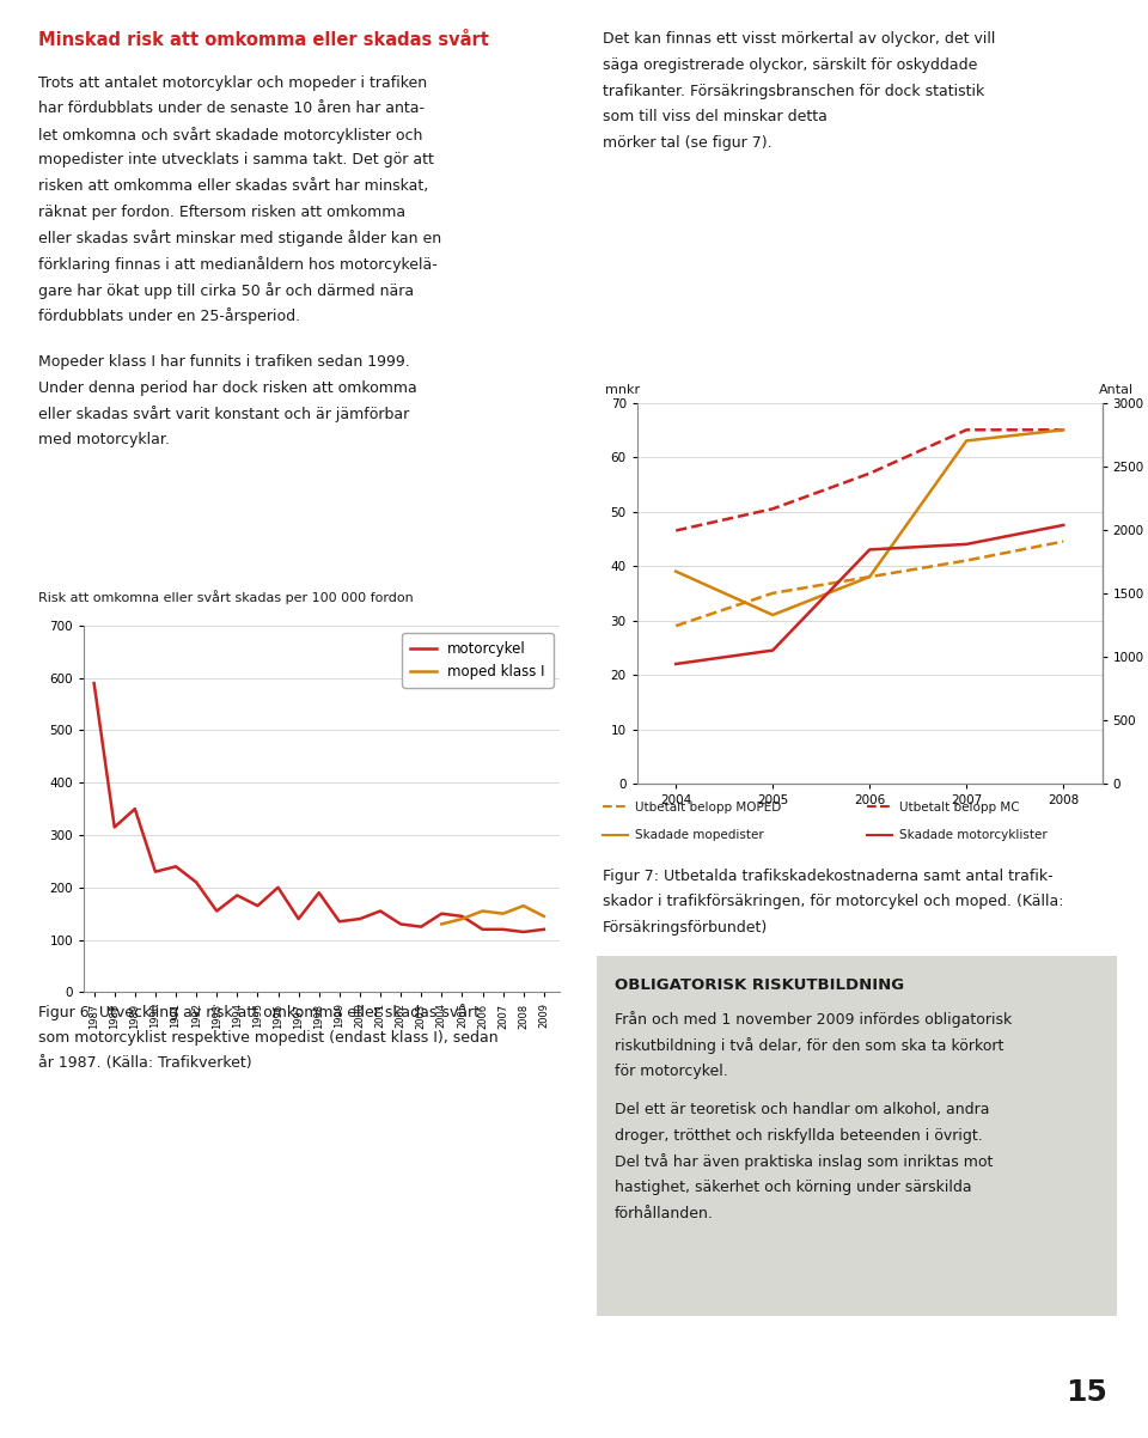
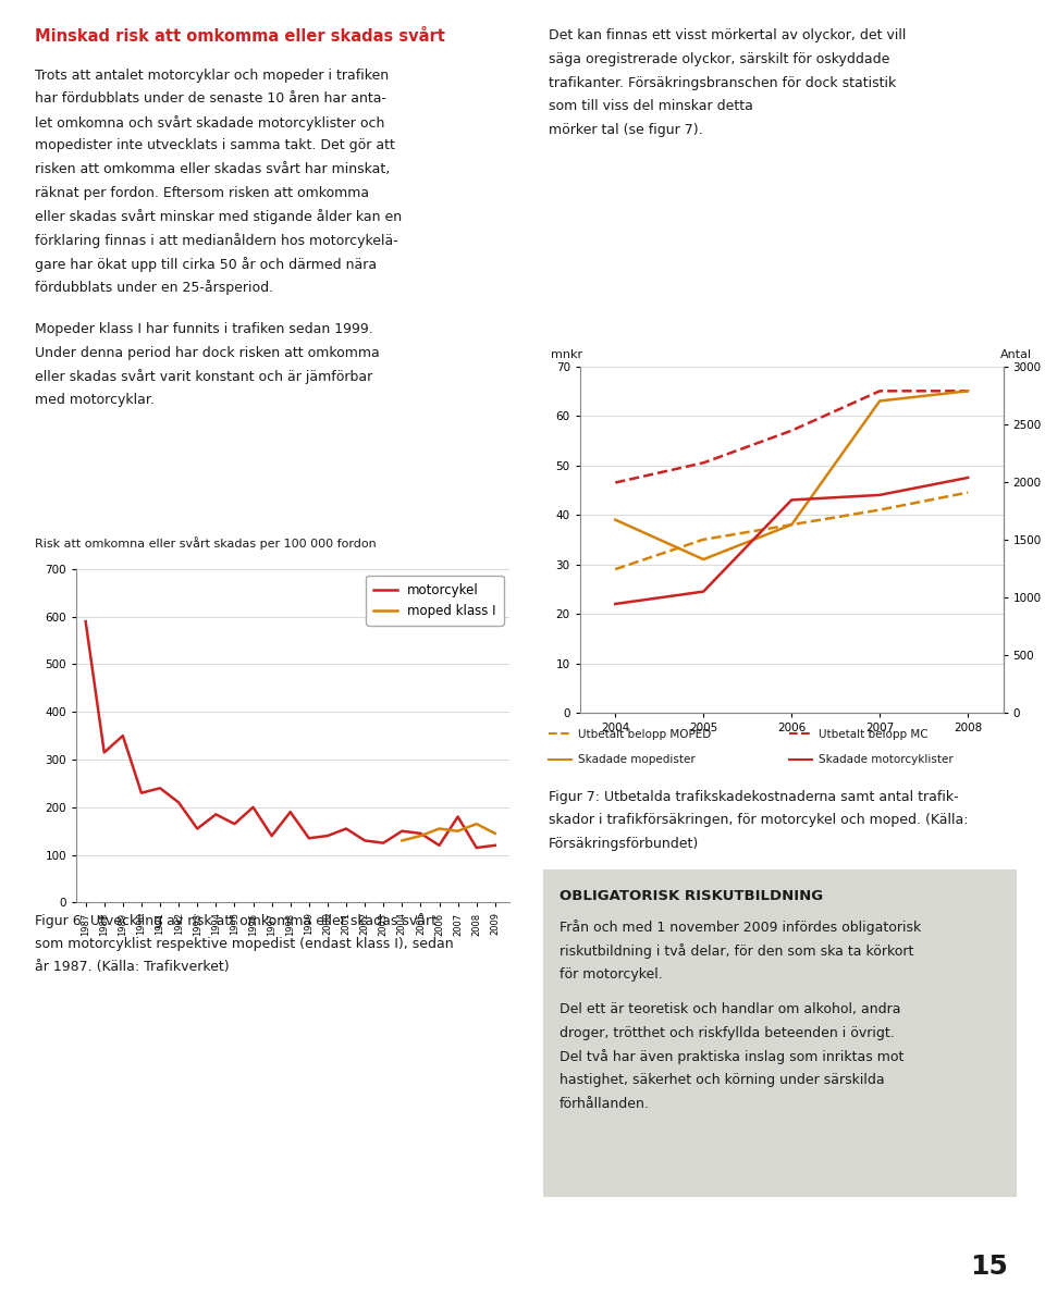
motorcykel/2007: 120 -> 180
